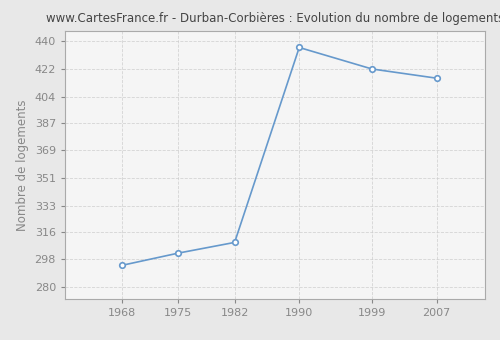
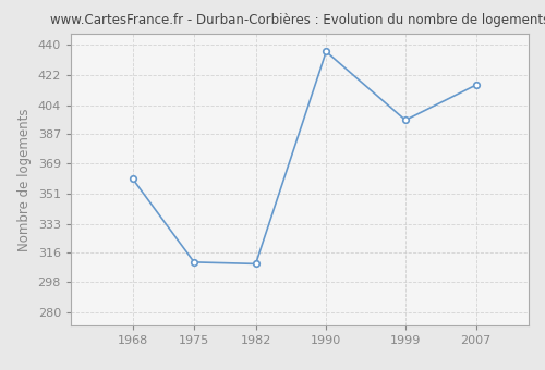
1968: 294 -> 360
1975: 302 -> 310
1999: 422 -> 395
